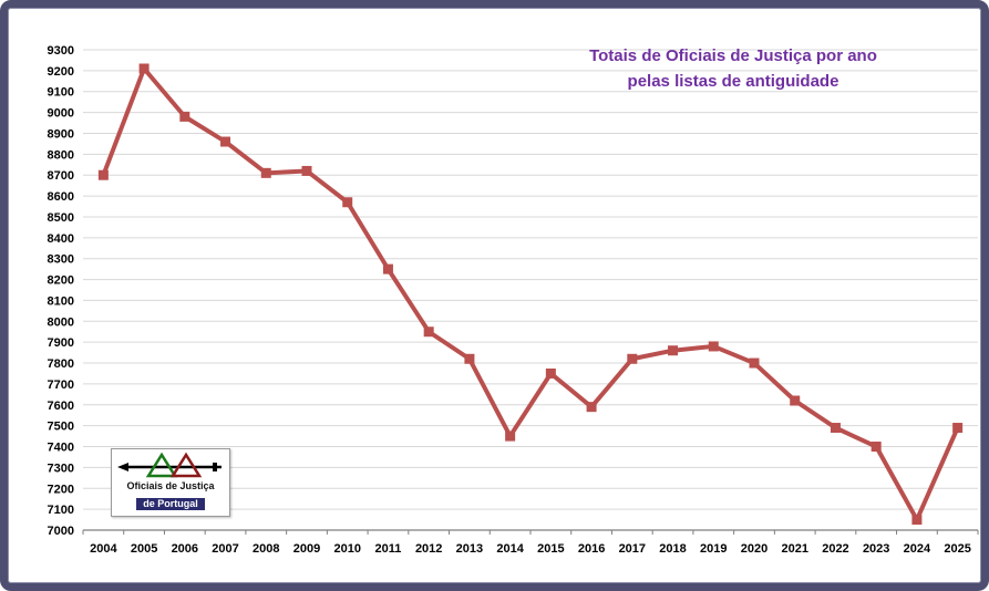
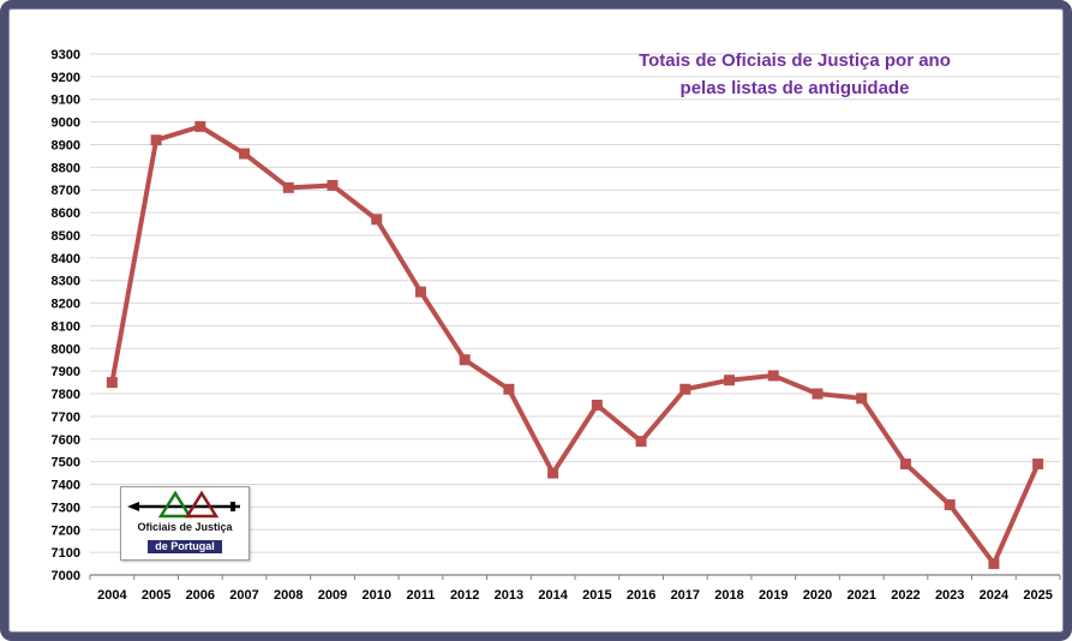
2004: 8700 -> 7850
2005: 9210 -> 8920
2021: 7620 -> 7780
2023: 7400 -> 7310
